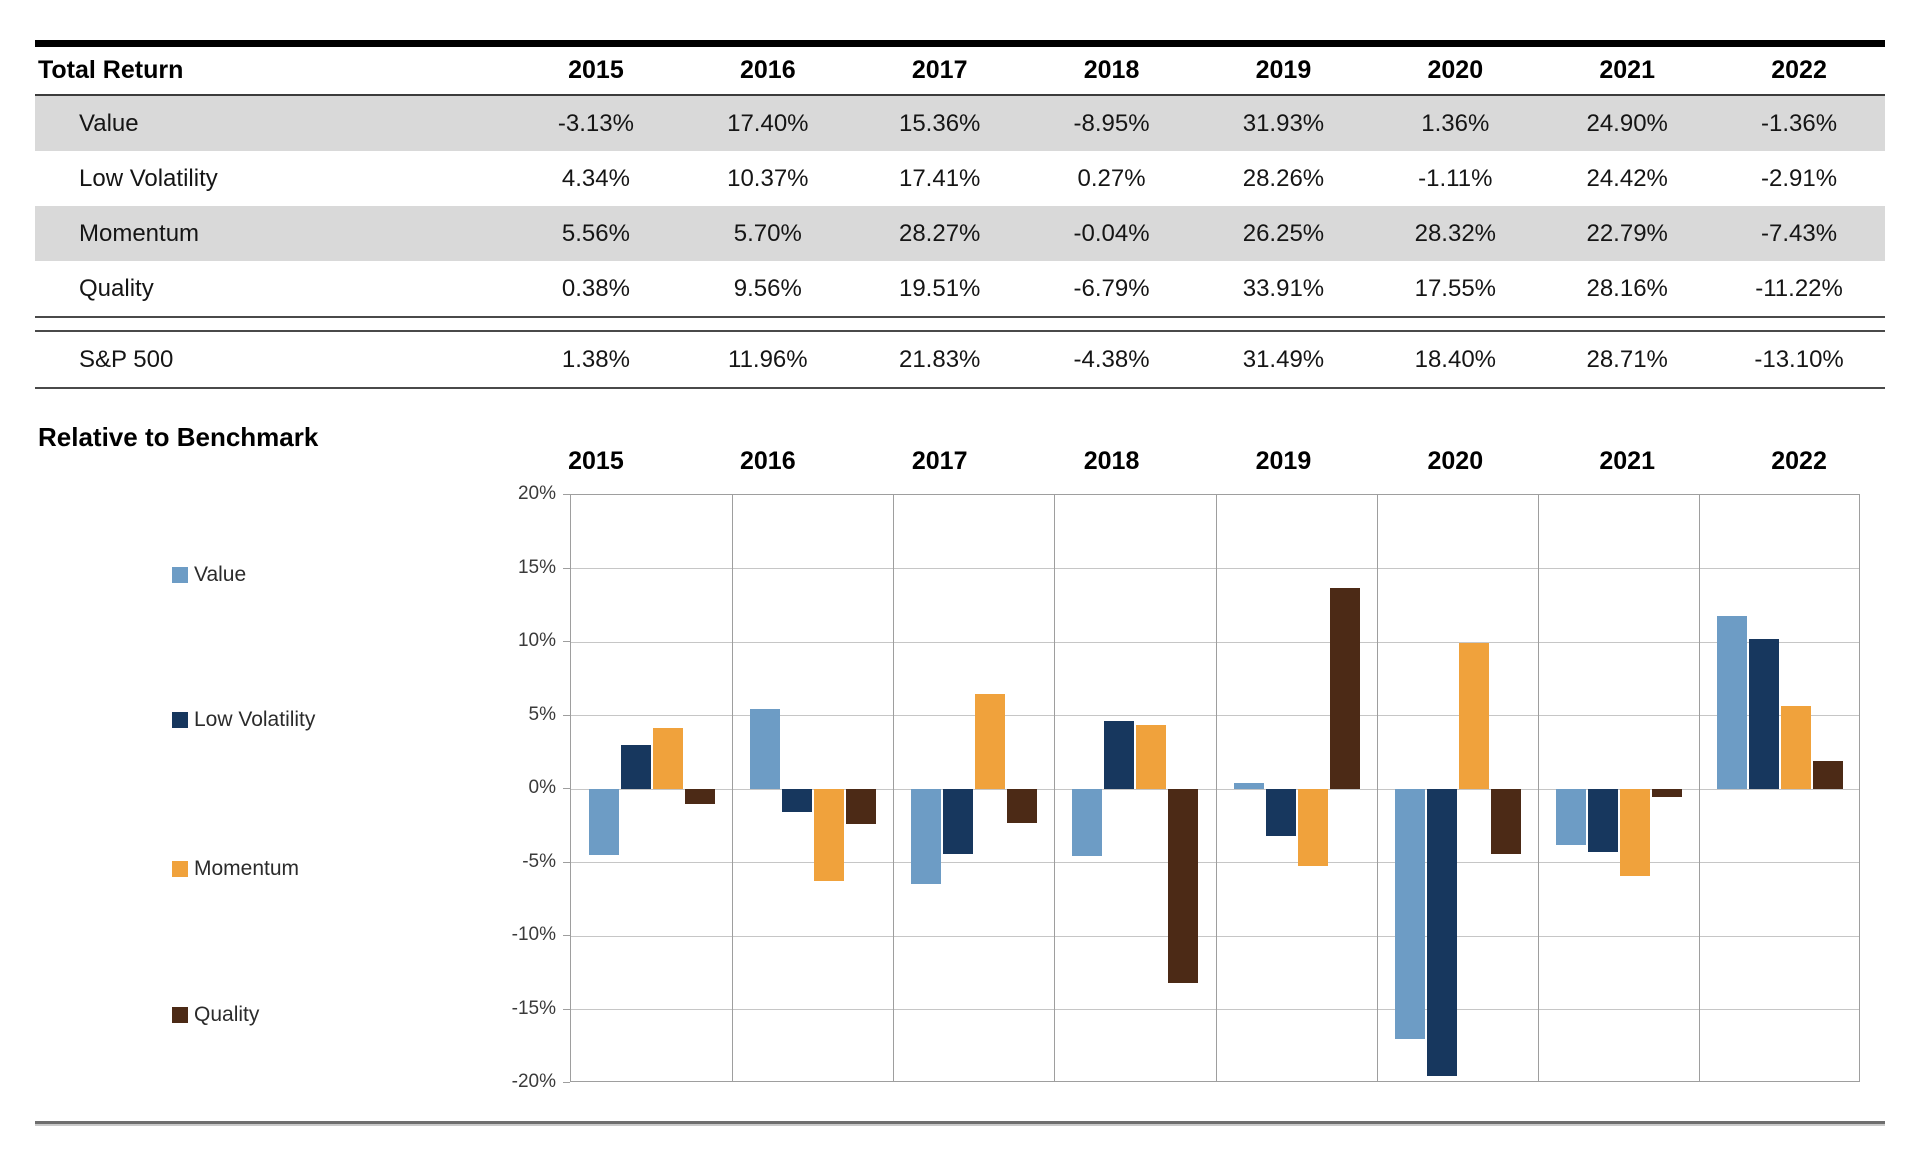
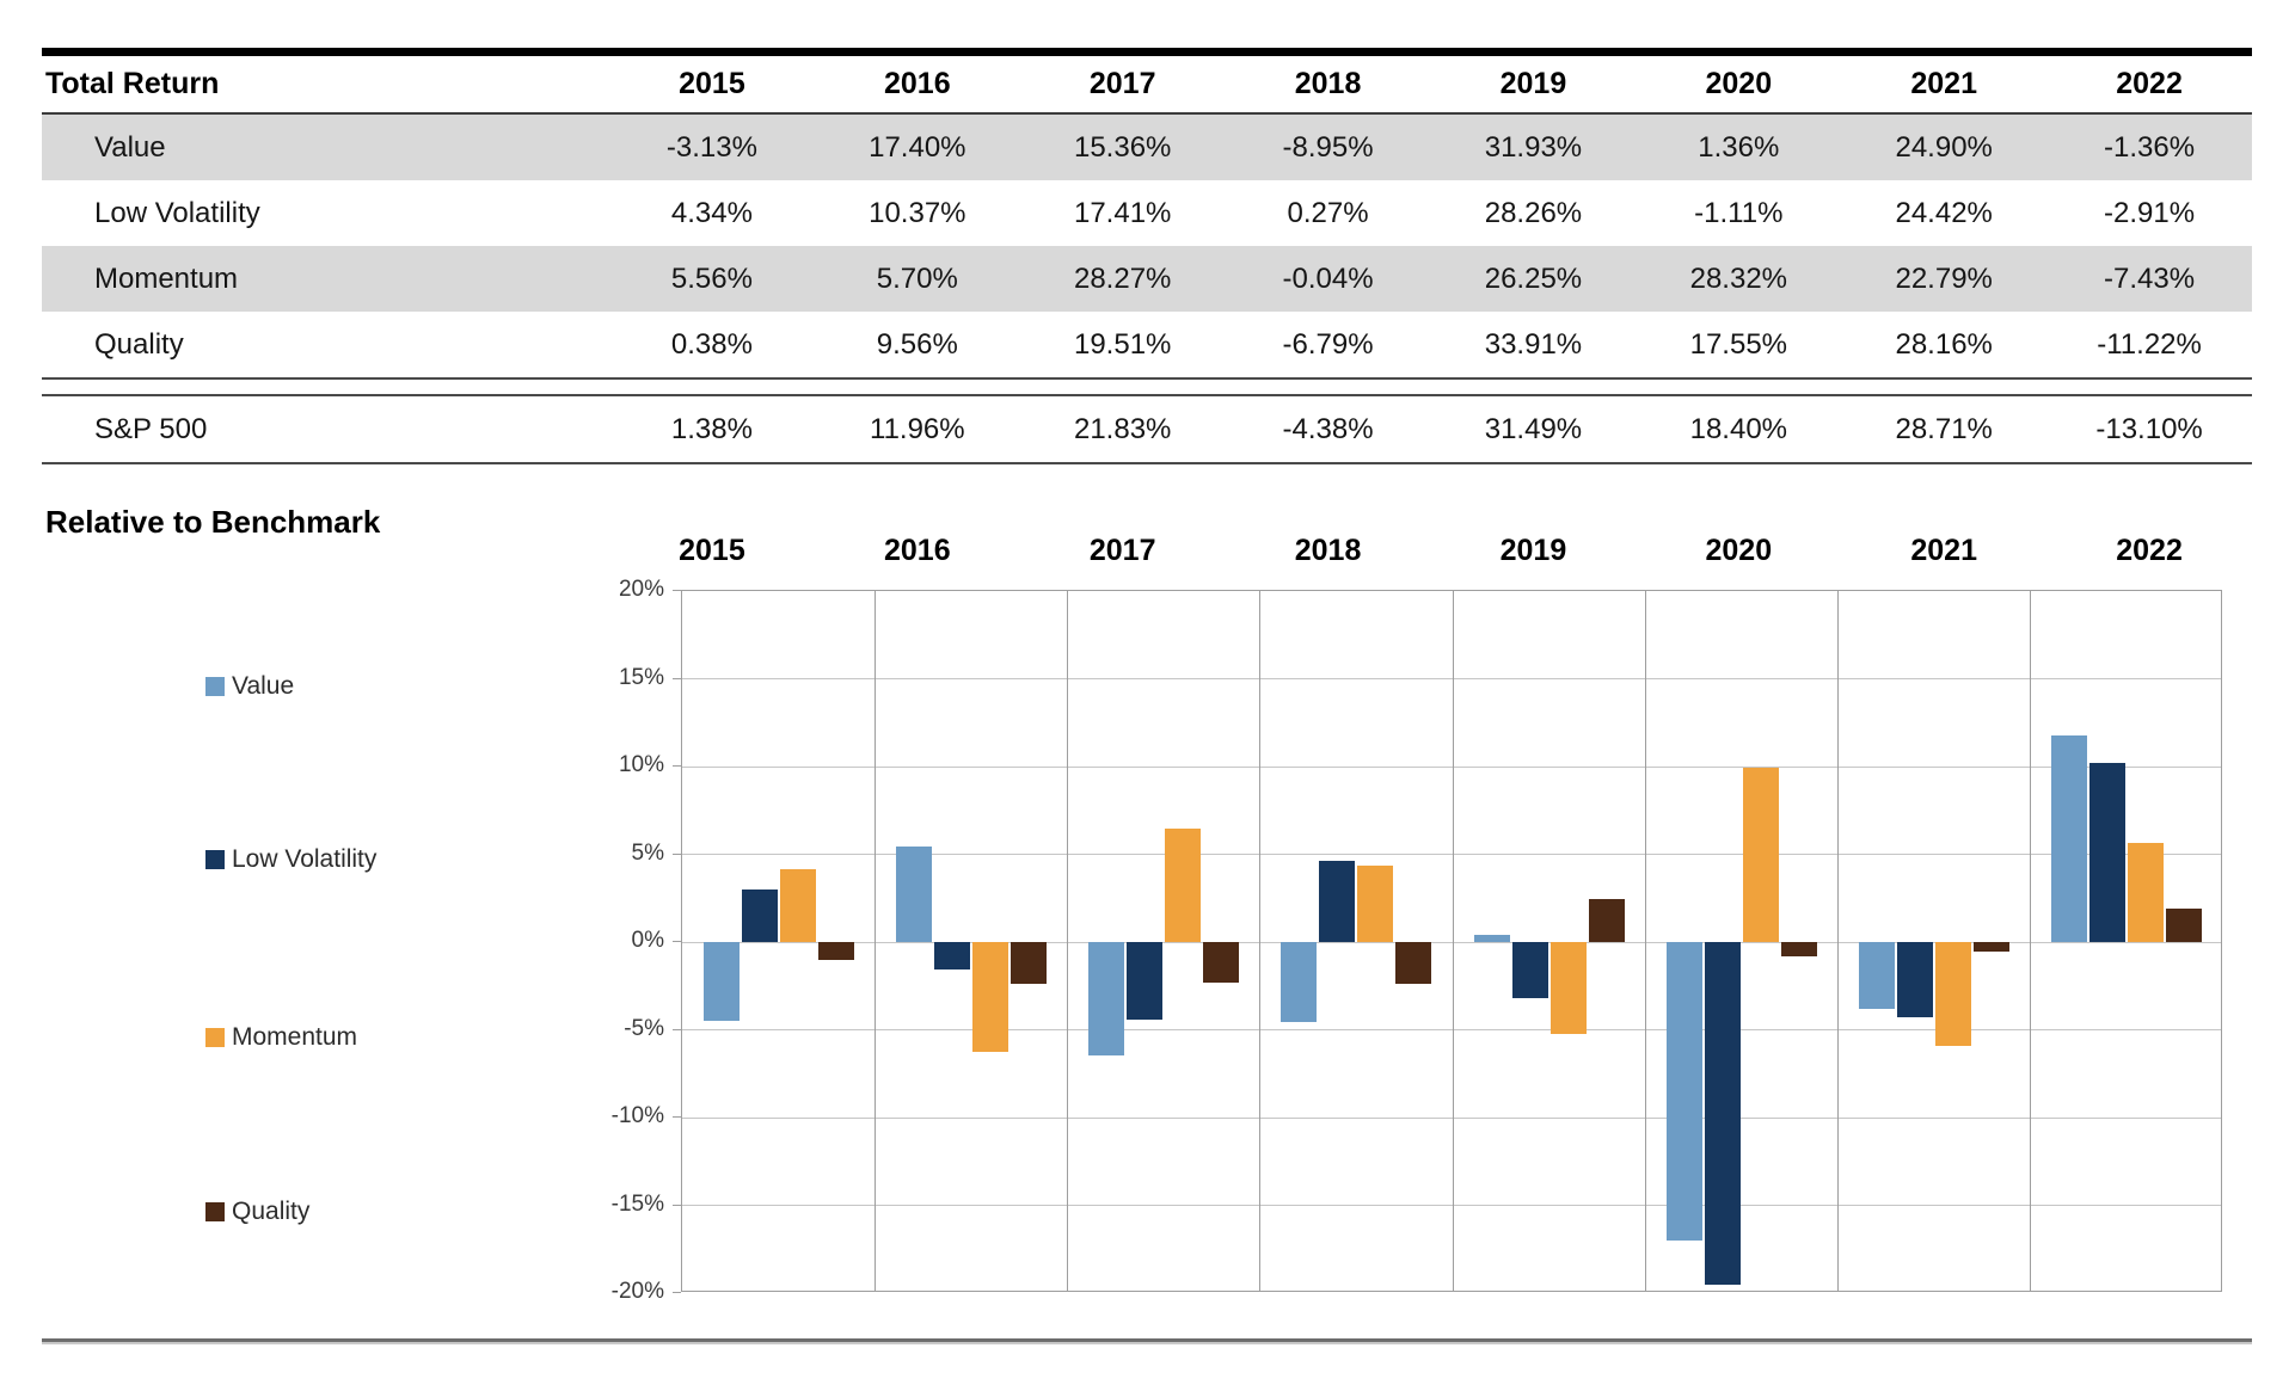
Quality/2018: -13.2% -> -2.4%
Quality/2019: 13.7% -> 2.4%
Quality/2020: -4.4% -> -0.8%
